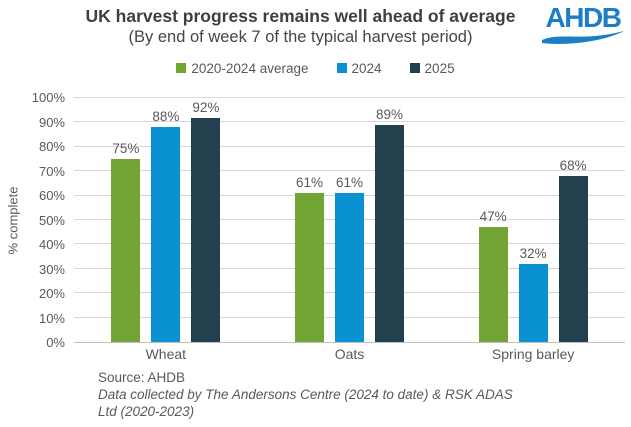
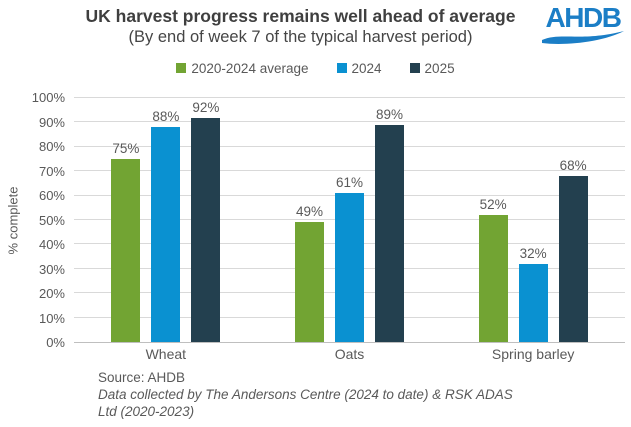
2020-2024 average/Oats: 61% -> 49%
2020-2024 average/Spring barley: 47% -> 52%
